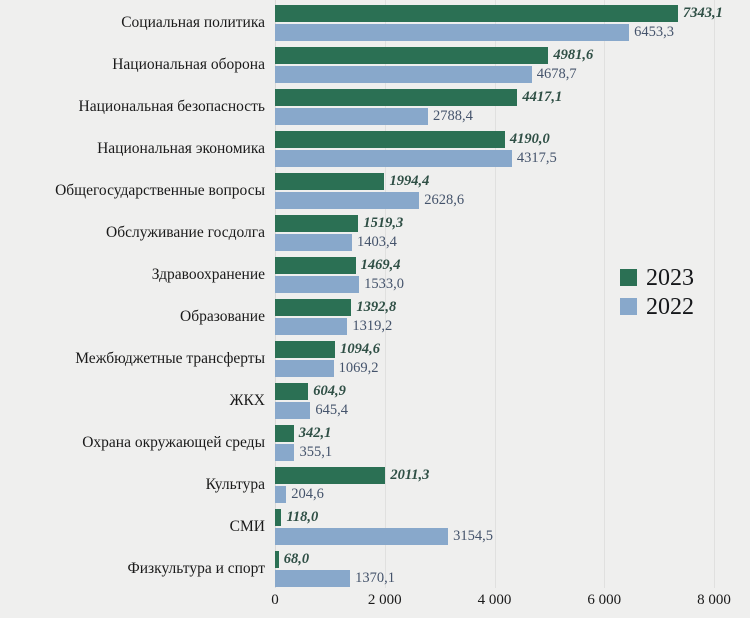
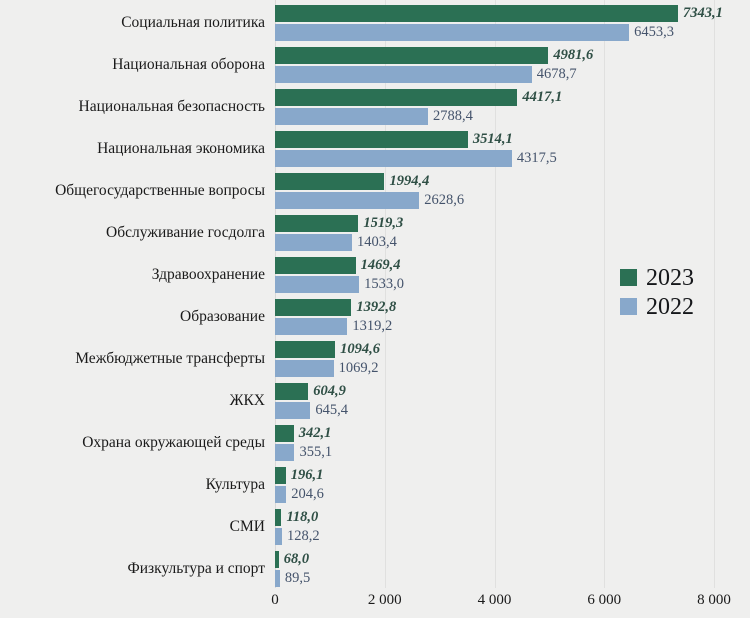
2023/Национальная экономика: 4190,0 -> 3514,1
2023/Культура: 2011,3 -> 196,1
2022/СМИ: 3154,5 -> 128,2
2022/Физкультура и спорт: 1370,1 -> 89,5
